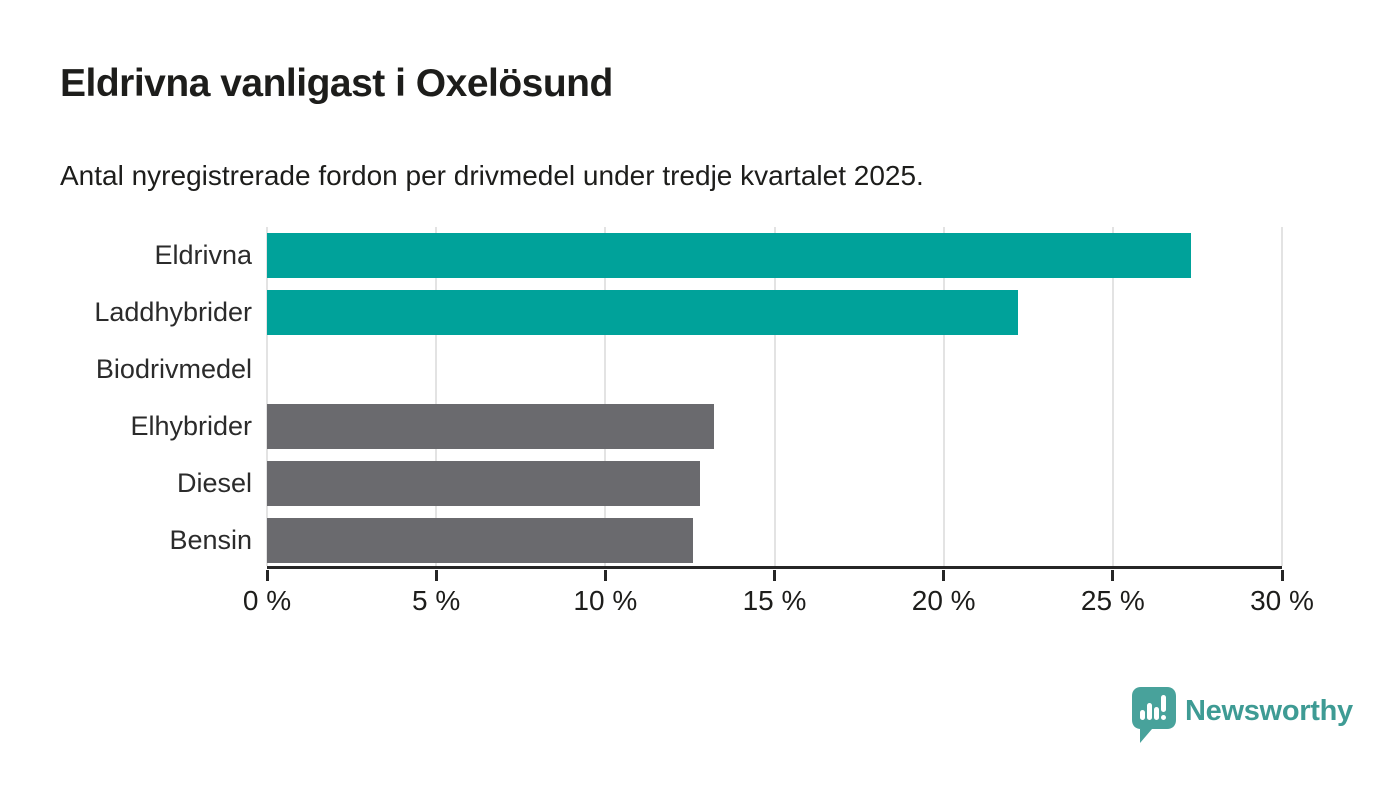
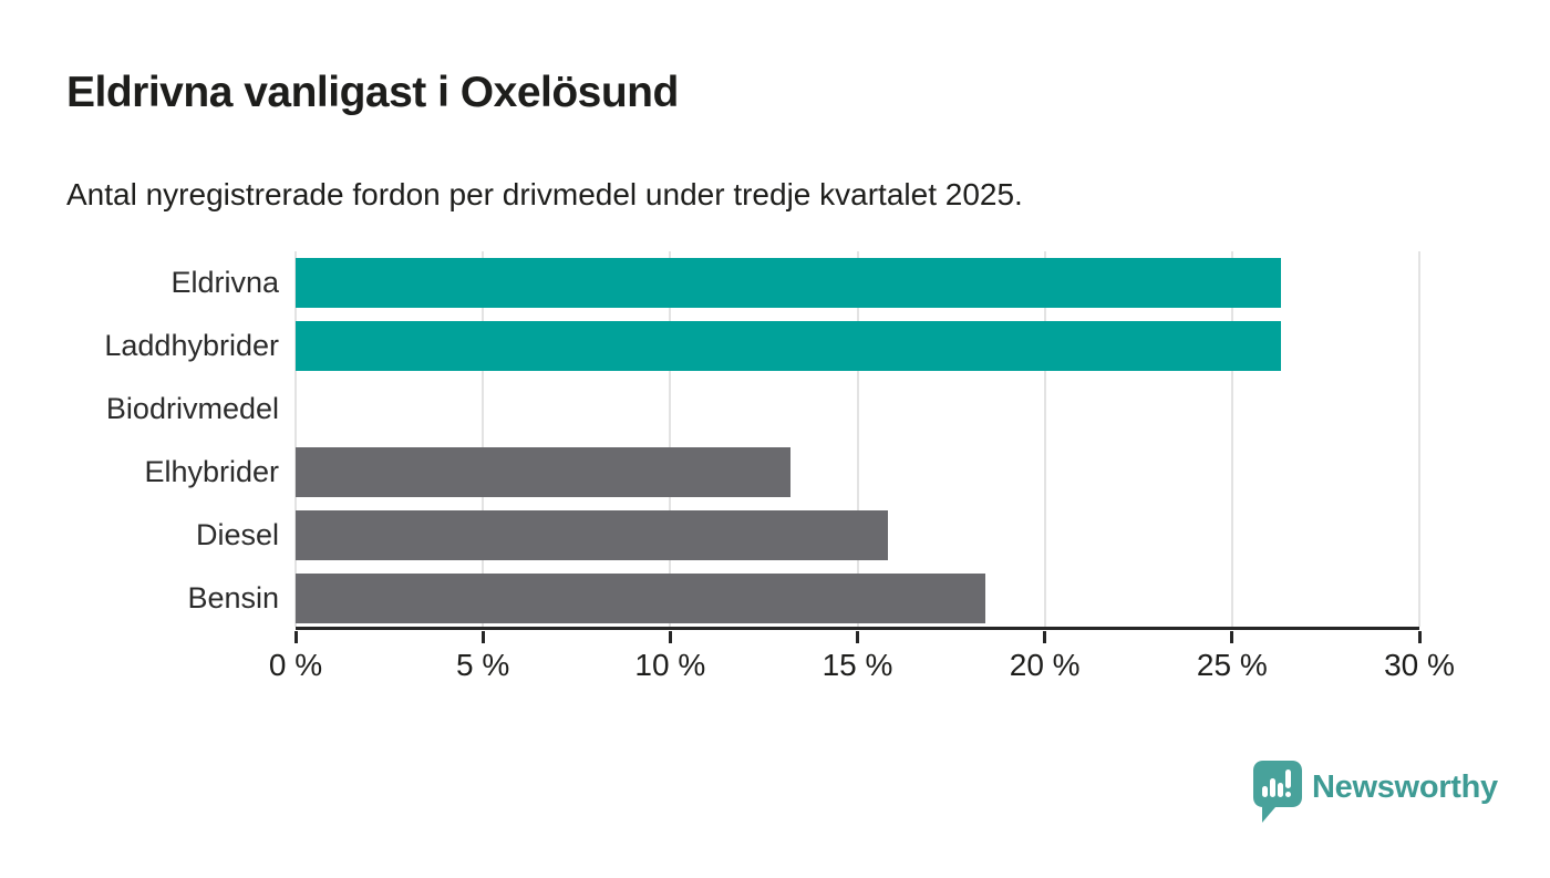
Eldrivna: 27.3% -> 26.3%
Laddhybrider: 22.2% -> 26.3%
Diesel: 12.8% -> 15.8%
Bensin: 12.6% -> 18.4%
